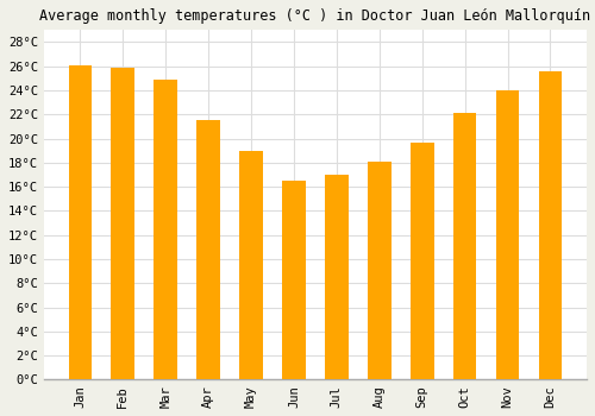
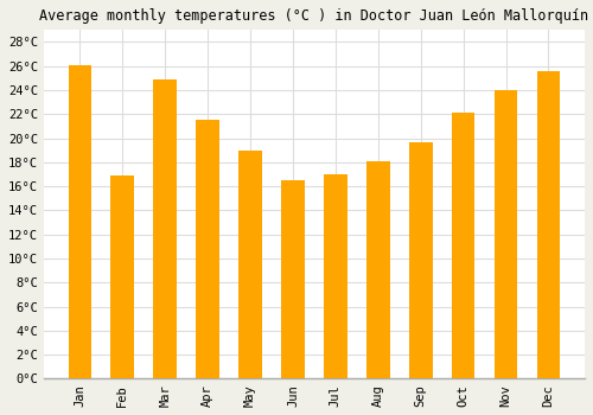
Feb: 25.9°C -> 16.9°C
